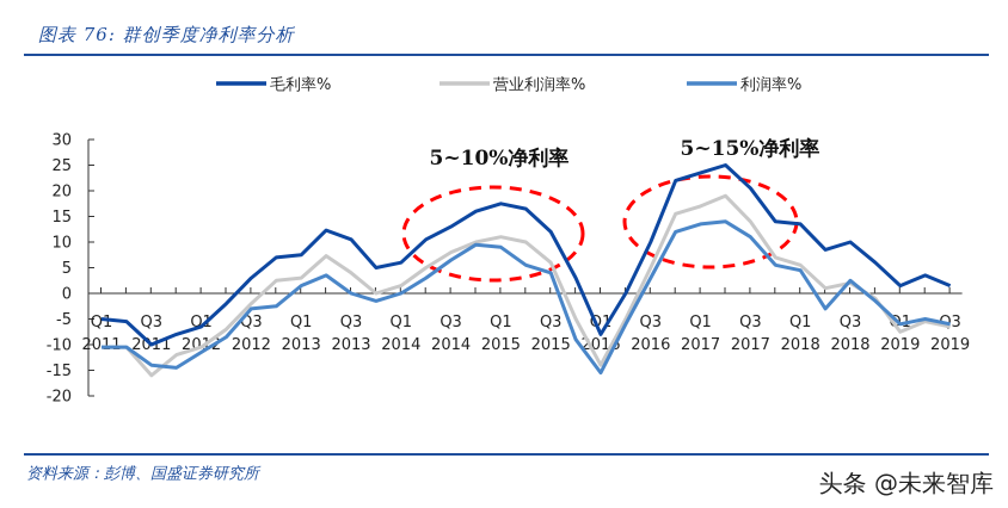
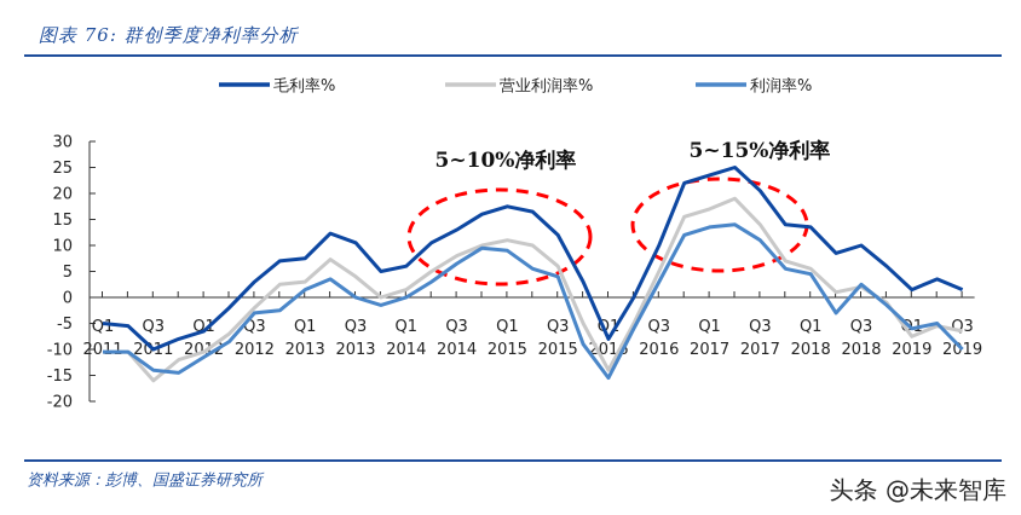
利润率%/Q3 2019: -6 -> -10
